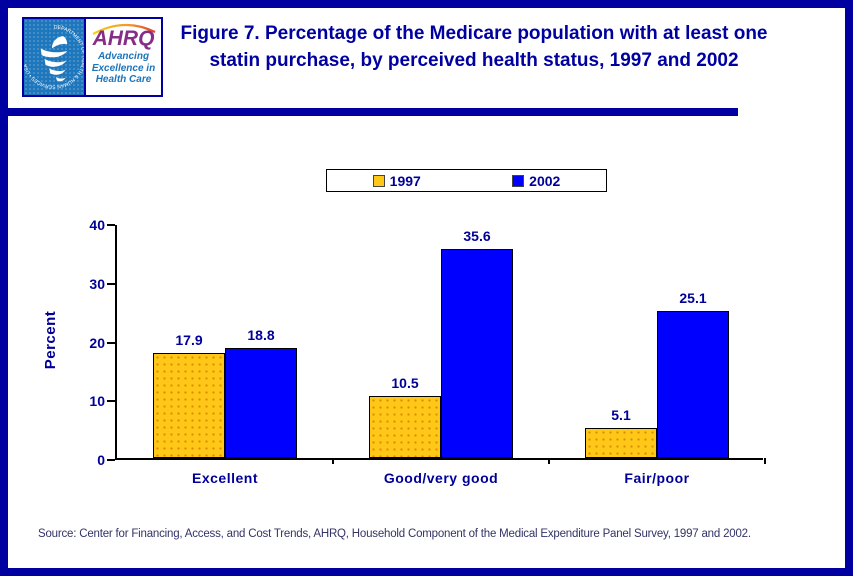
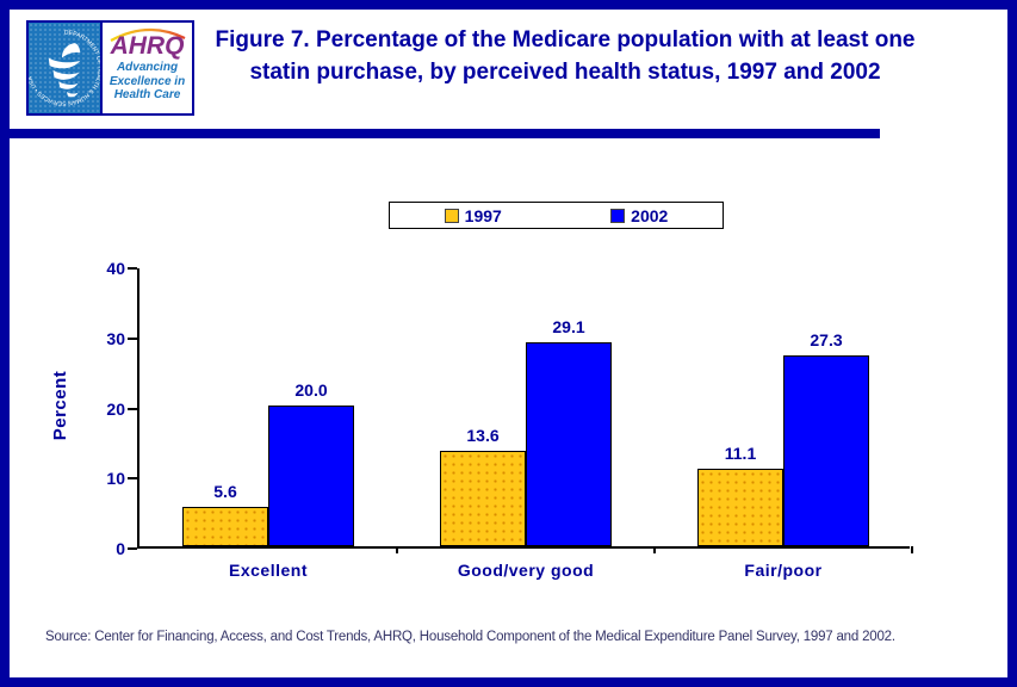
1997/Excellent: 17.9 -> 5.6
2002/Excellent: 18.8 -> 20.0
1997/Good/very good: 10.5 -> 13.6
2002/Good/very good: 35.6 -> 29.1
1997/Fair/poor: 5.1 -> 11.1
2002/Fair/poor: 25.1 -> 27.3
